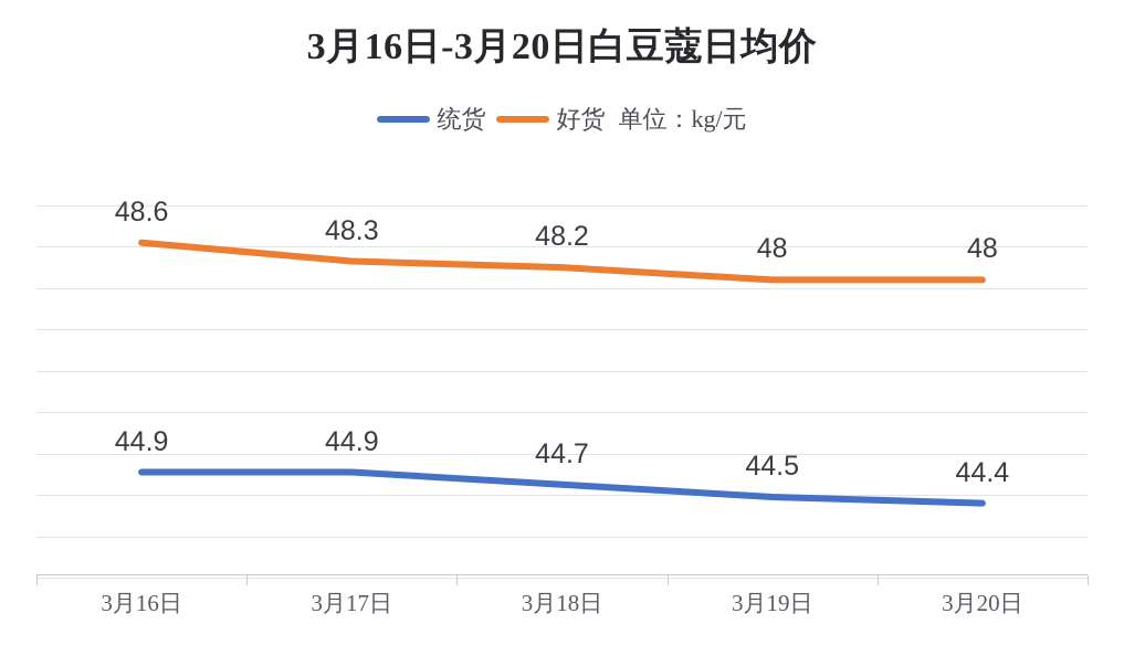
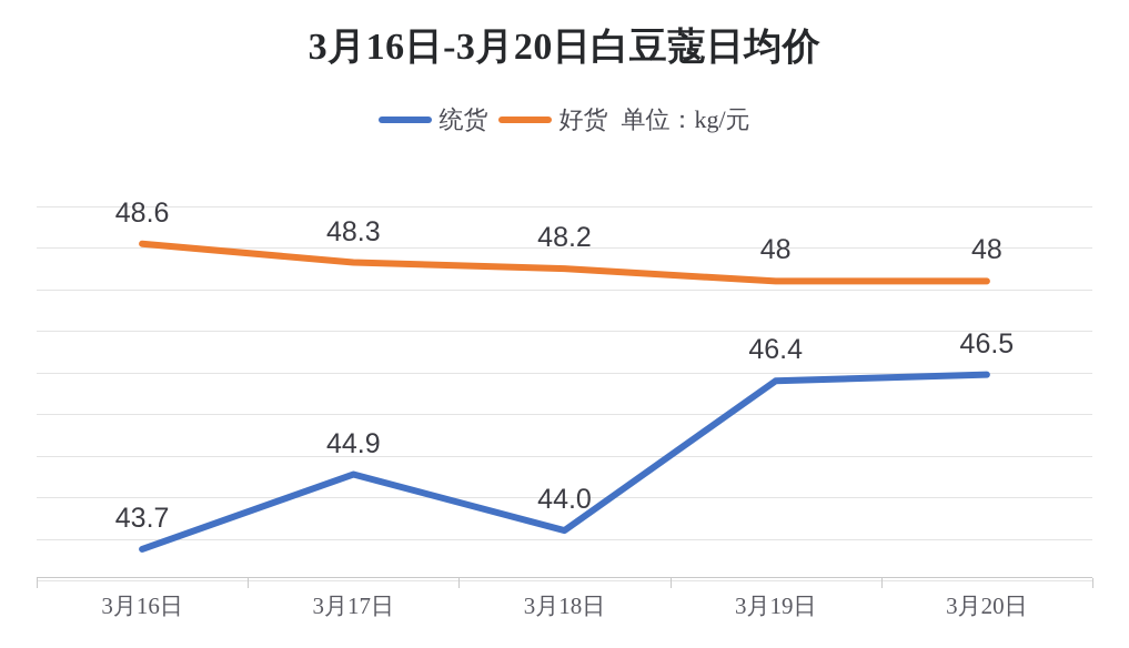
统货/3月16日: 44.9 -> 43.7
统货/3月18日: 44.7 -> 44.0
统货/3月19日: 44.5 -> 46.4
统货/3月20日: 44.4 -> 46.5
